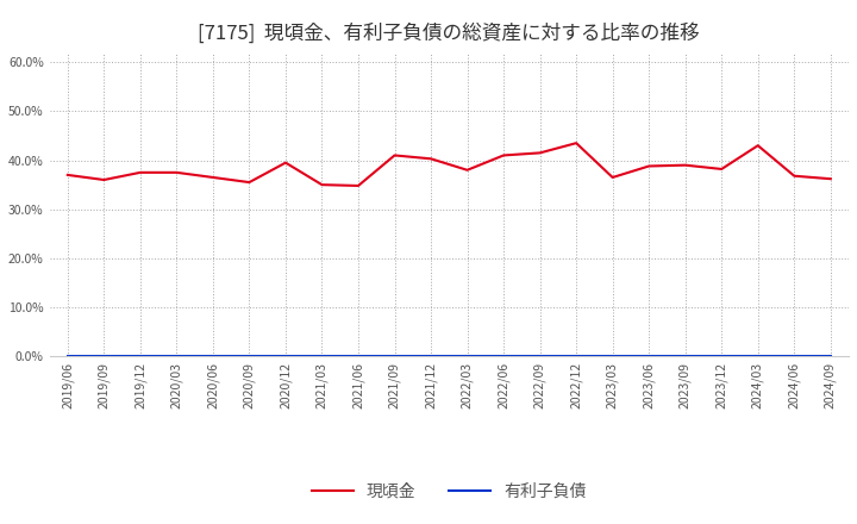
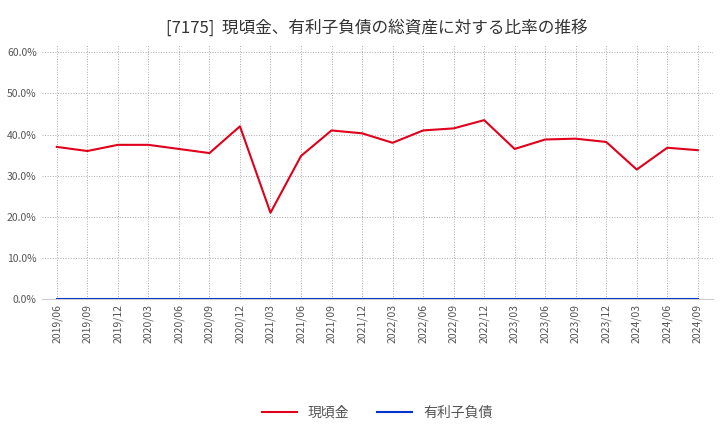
現頃金/2020/12: 39.5% -> 42.0%
現頃金/2021/03: 35.0% -> 21.0%
現頃金/2024/03: 43.0% -> 31.5%
